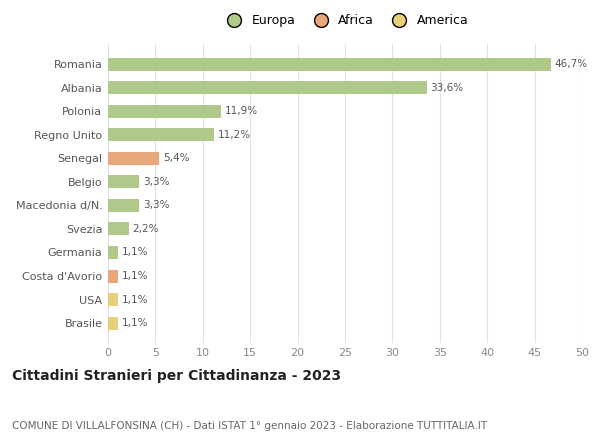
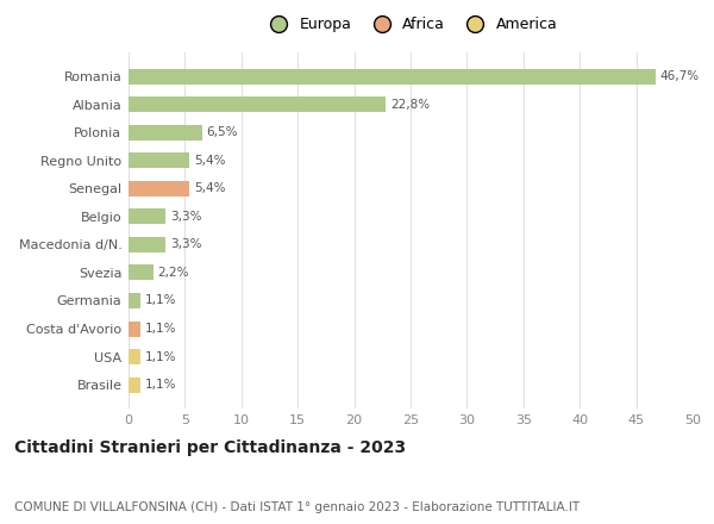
Albania: 33,6% -> 22,8%
Polonia: 11,9% -> 6,5%
Regno Unito: 11,2% -> 5,4%
